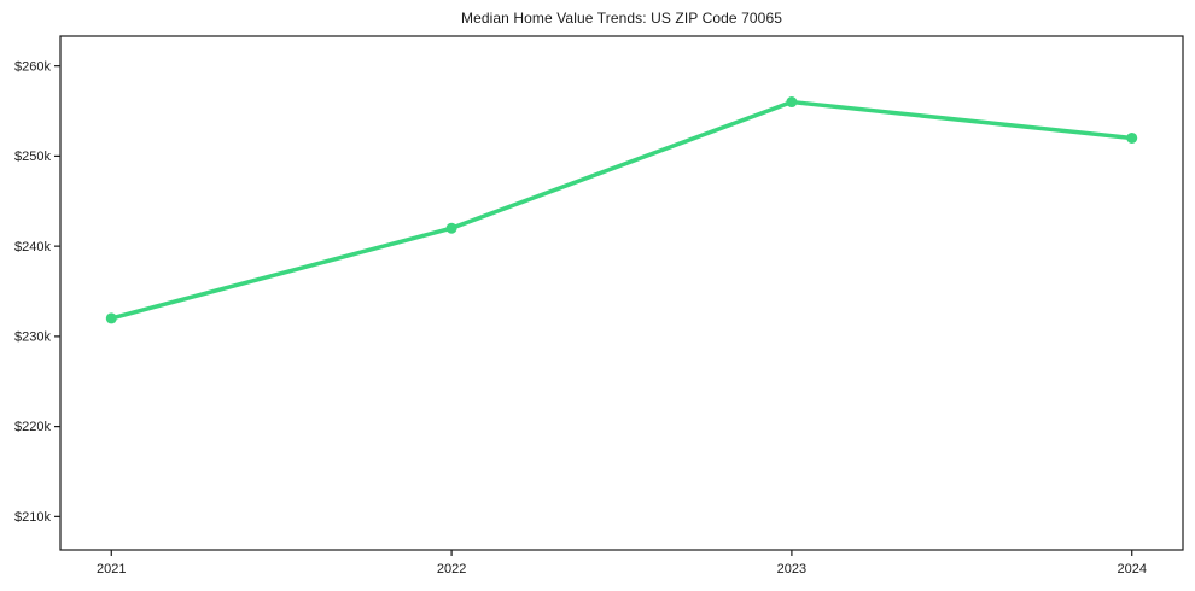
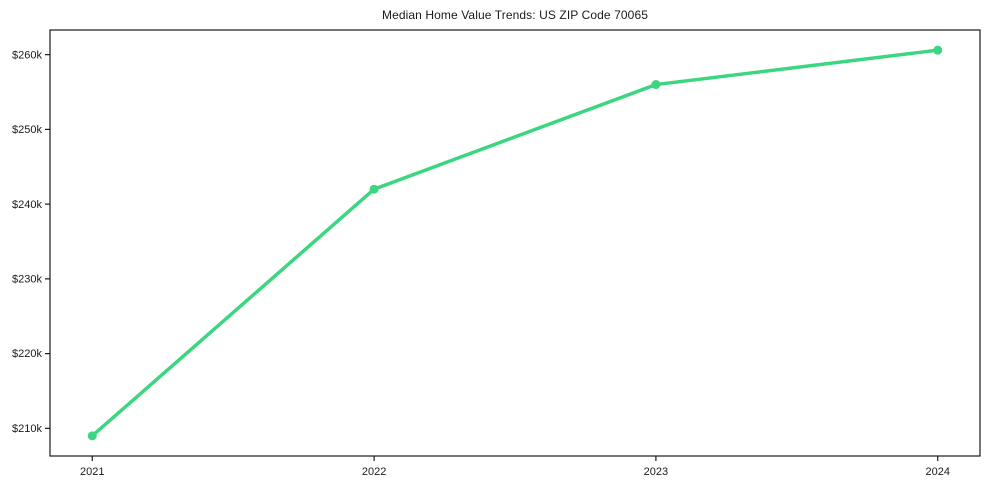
2021: $232k -> $209k
2024: $252k -> $261k
